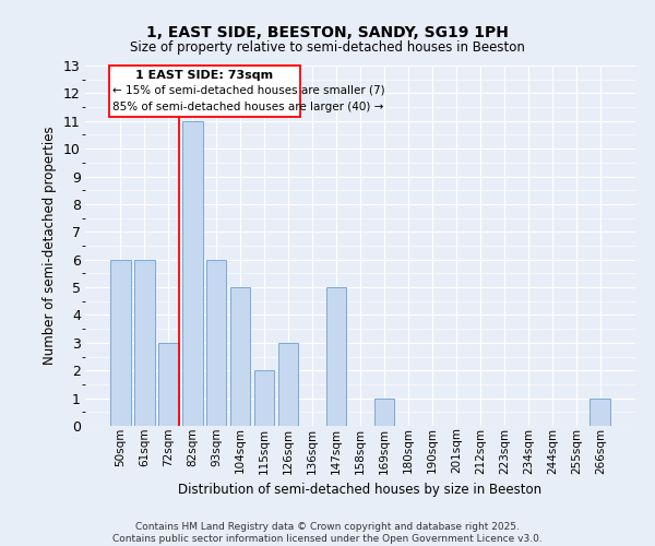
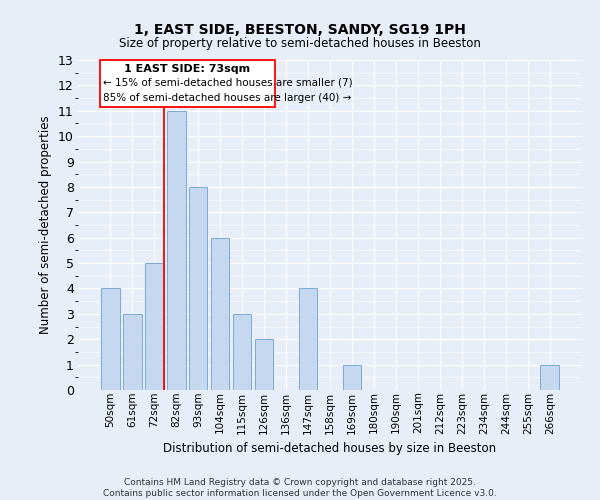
50sqm: 6 -> 4
61sqm: 6 -> 3
72sqm: 3 -> 5
93sqm: 6 -> 8
104sqm: 5 -> 6
115sqm: 2 -> 3
126sqm: 3 -> 2
147sqm: 5 -> 4
